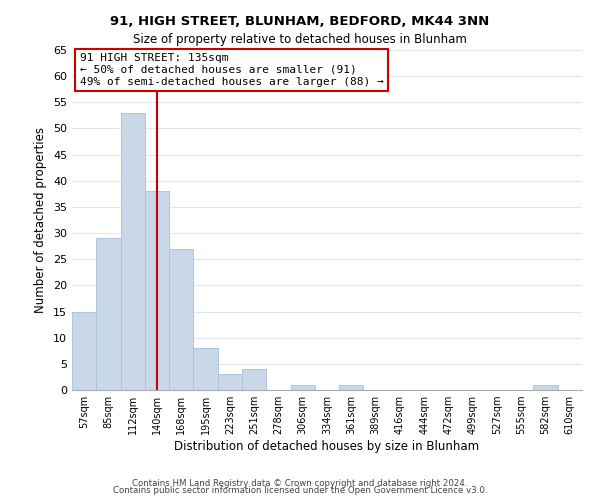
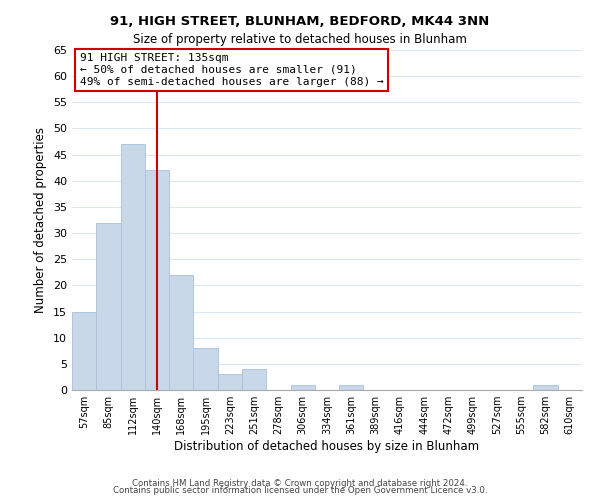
85sqm: 29 -> 32
112sqm: 53 -> 47
140sqm: 38 -> 42
168sqm: 27 -> 22
